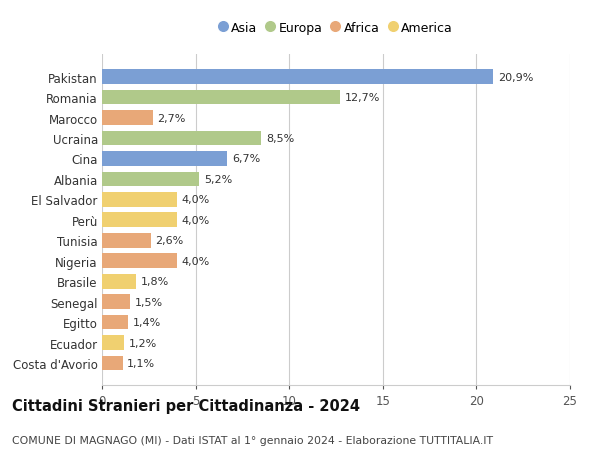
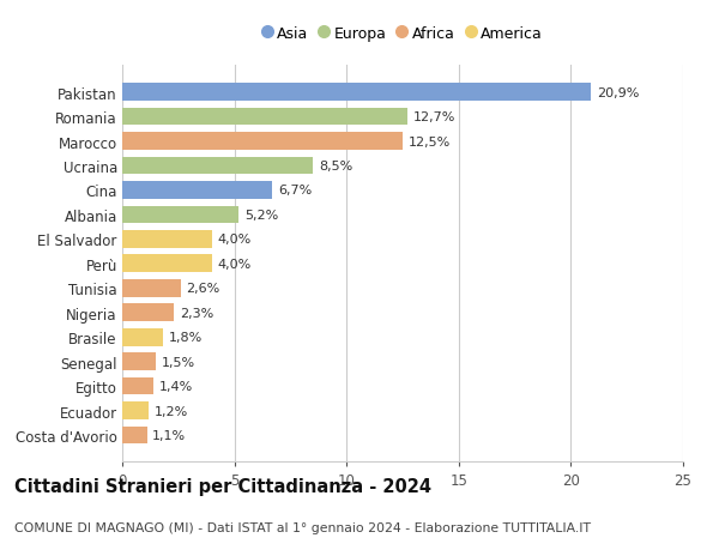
Marocco: 2,7% -> 12,5%
Nigeria: 4,0% -> 2,3%
